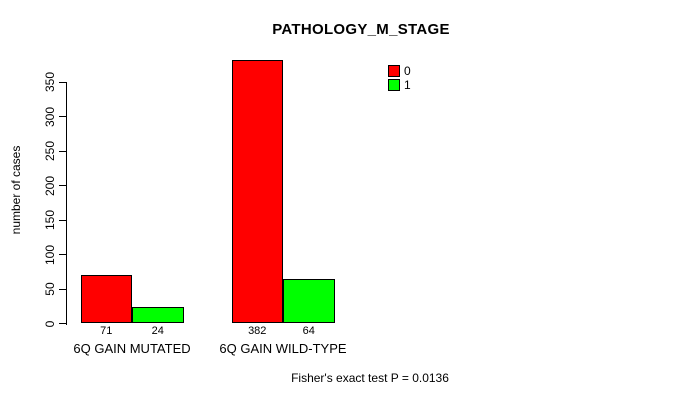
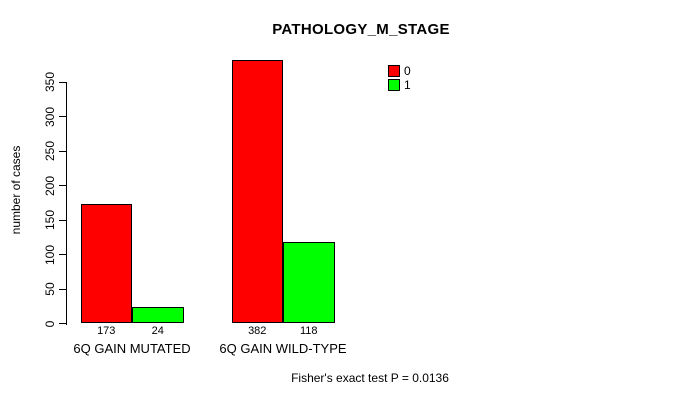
0/6Q GAIN MUTATED: 71 -> 173
1/6Q GAIN WILD-TYPE: 64 -> 118
